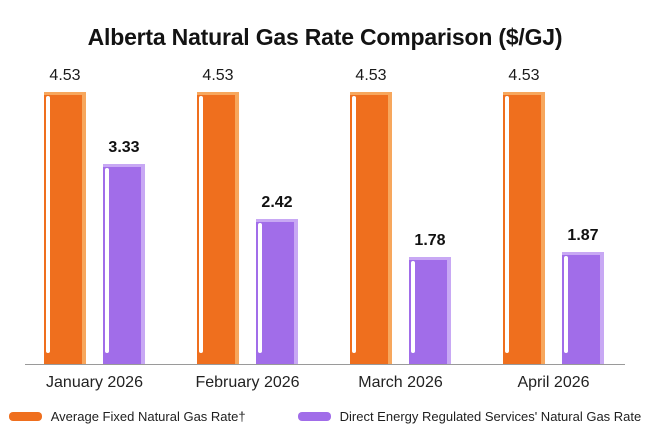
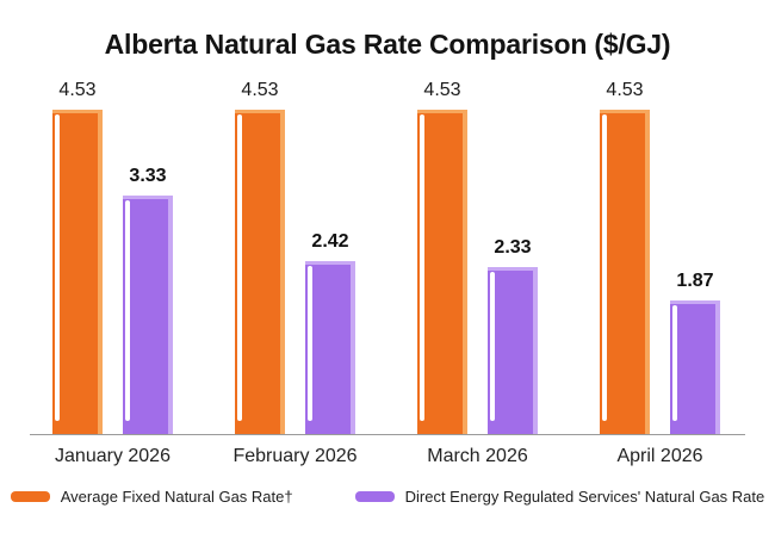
Direct Energy Regulated Services' Natural Gas Rate/March 2026: 1.78 -> 2.33
